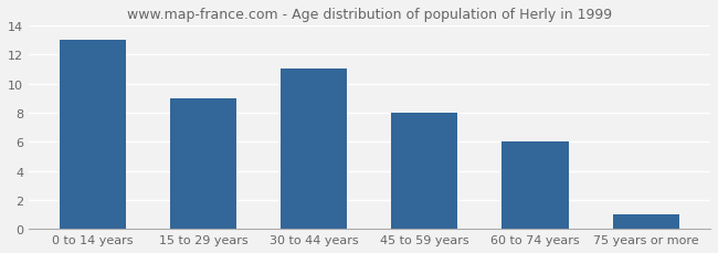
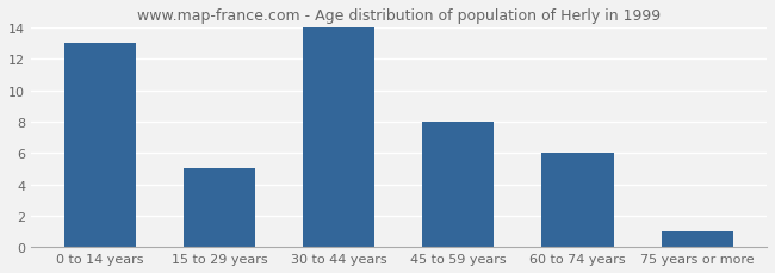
15 to 29 years: 9 -> 5
30 to 44 years: 11 -> 14
